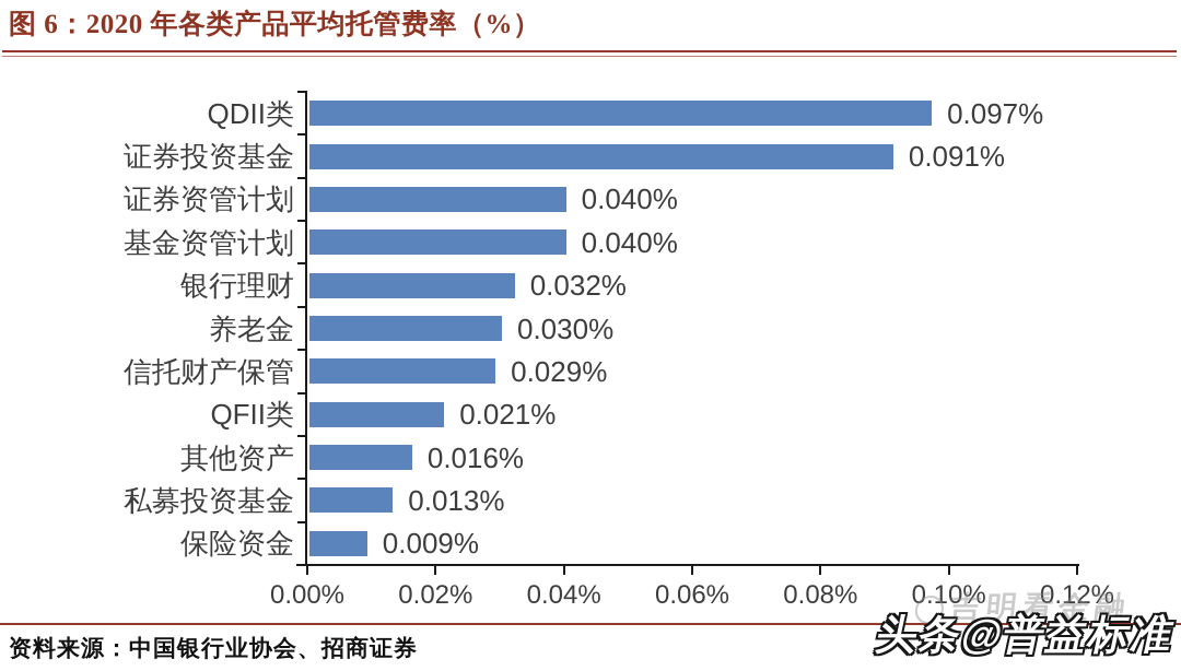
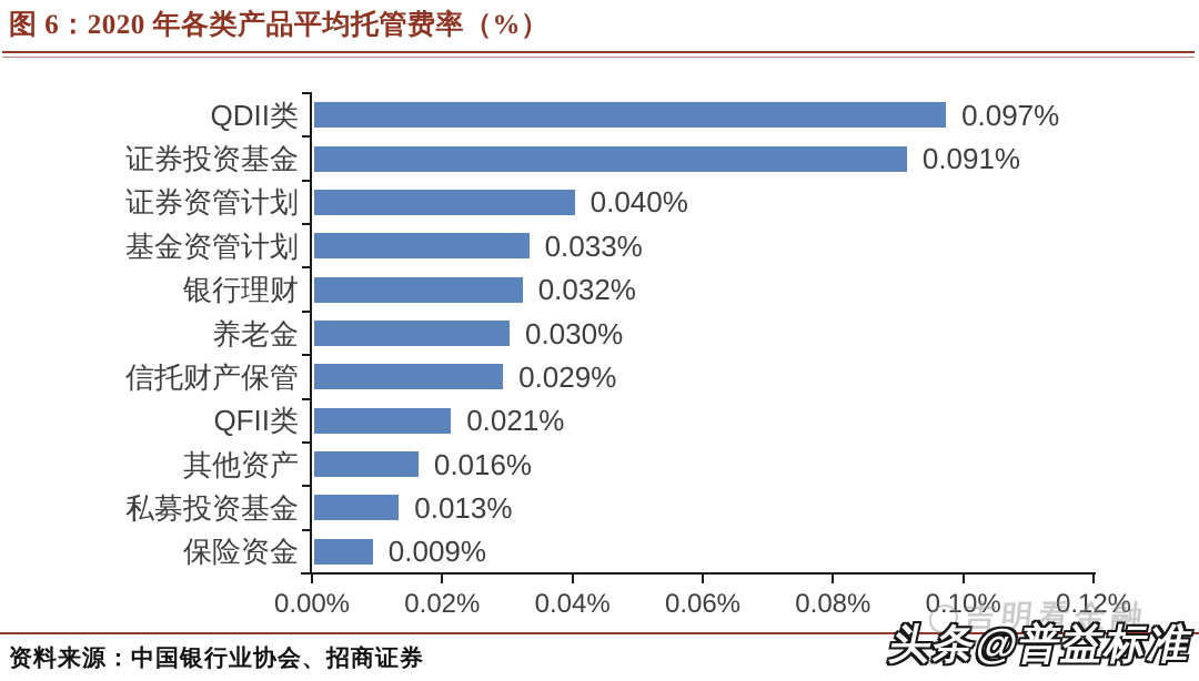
基金资管计划: 0.040% -> 0.033%
